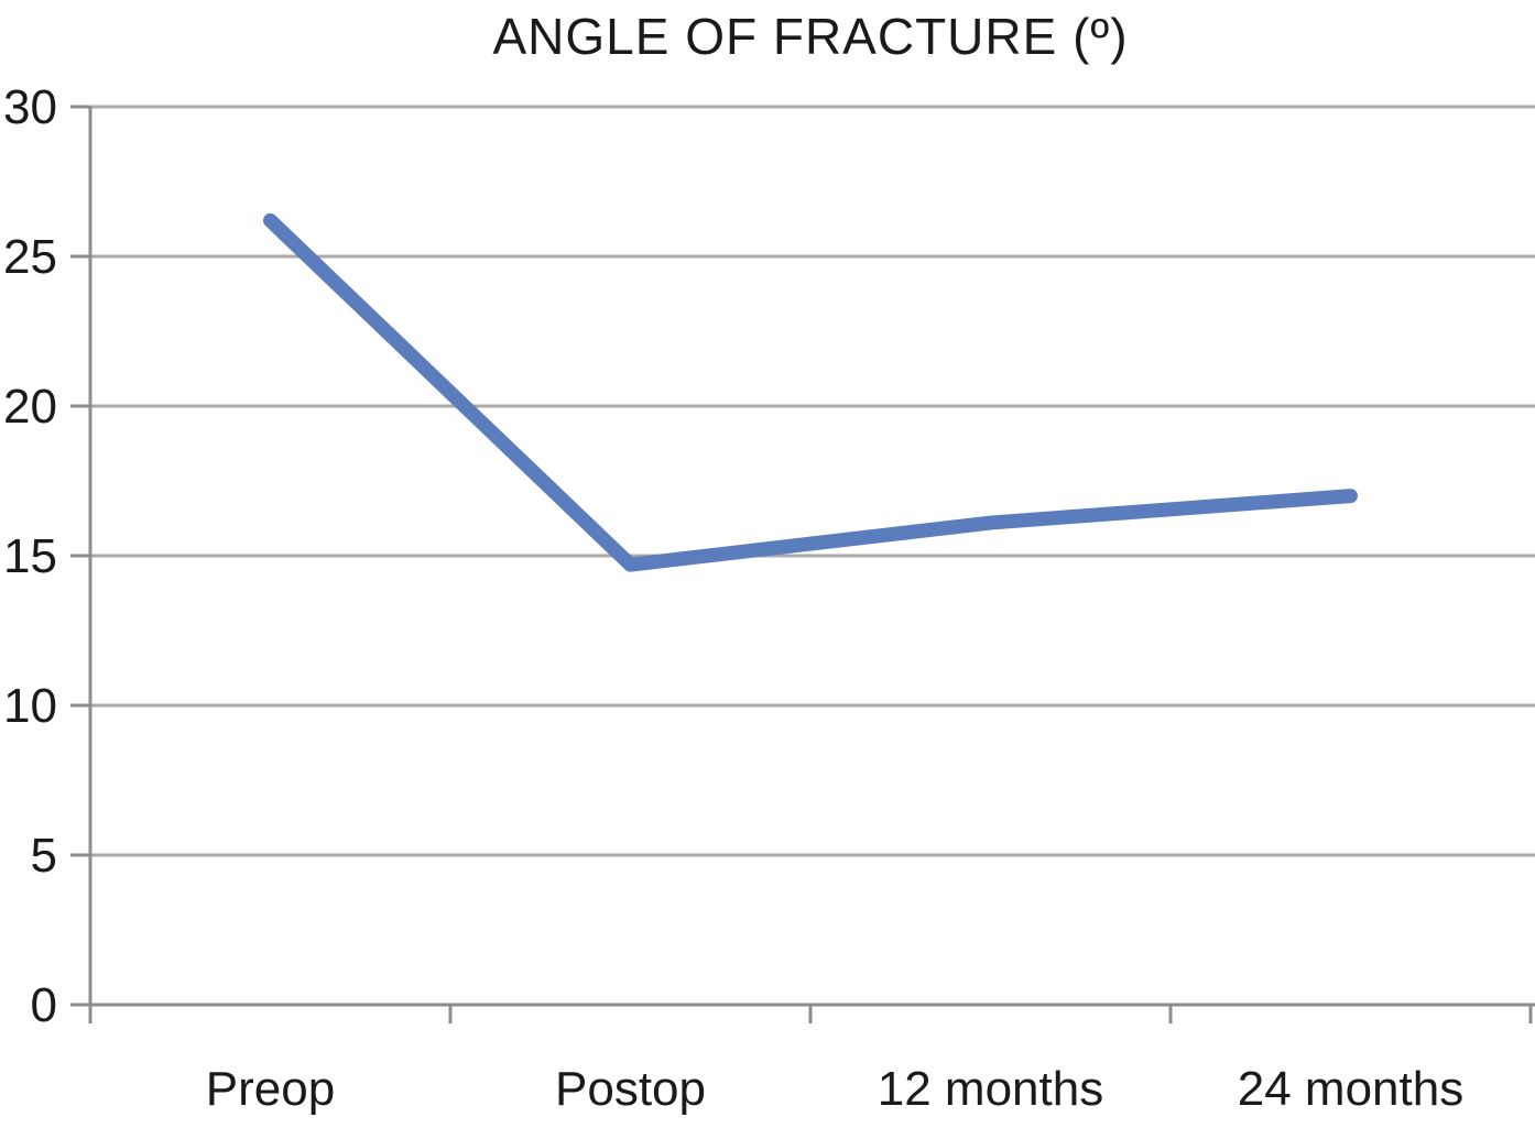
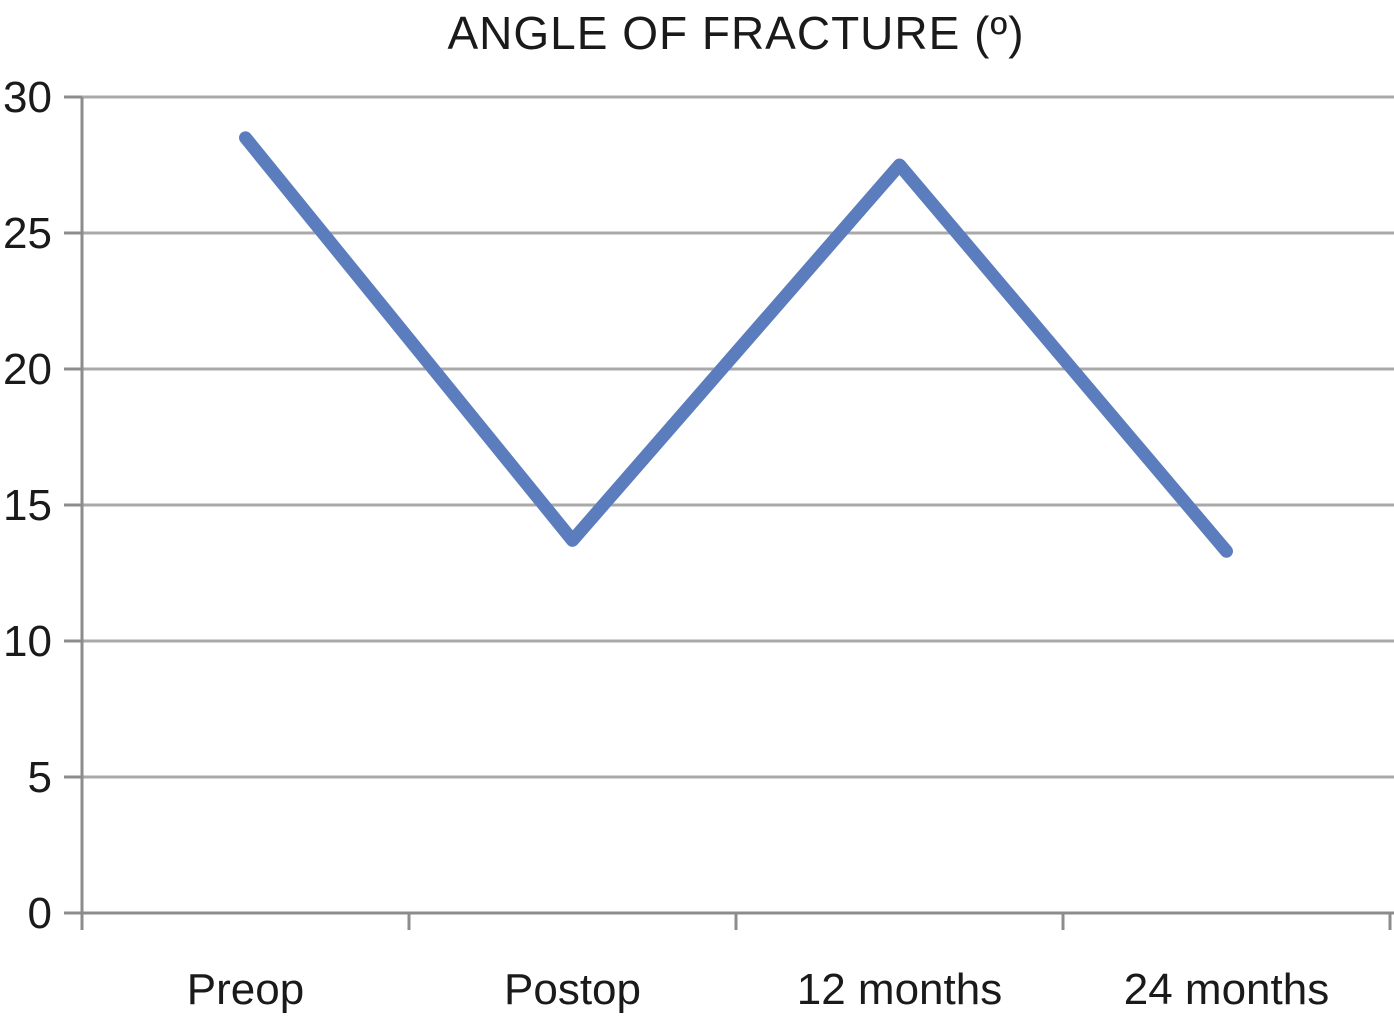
Preop: 26.2 -> 28.5
Postop: 14.7 -> 13.7
12 months: 16.1 -> 27.5
24 months: 17.0 -> 13.3
